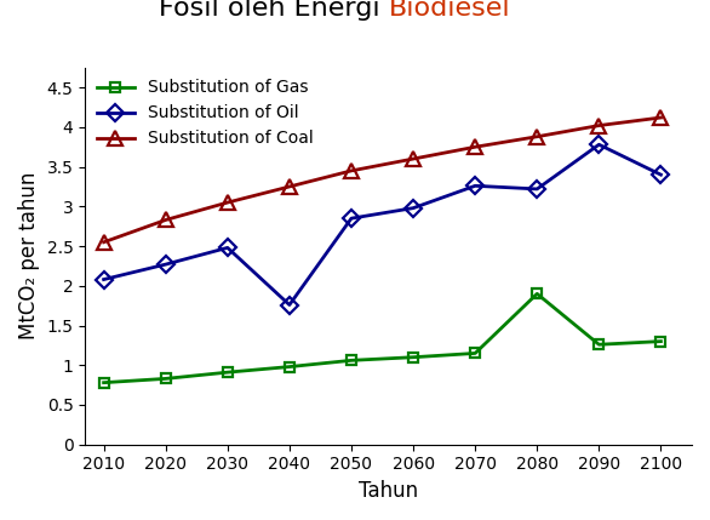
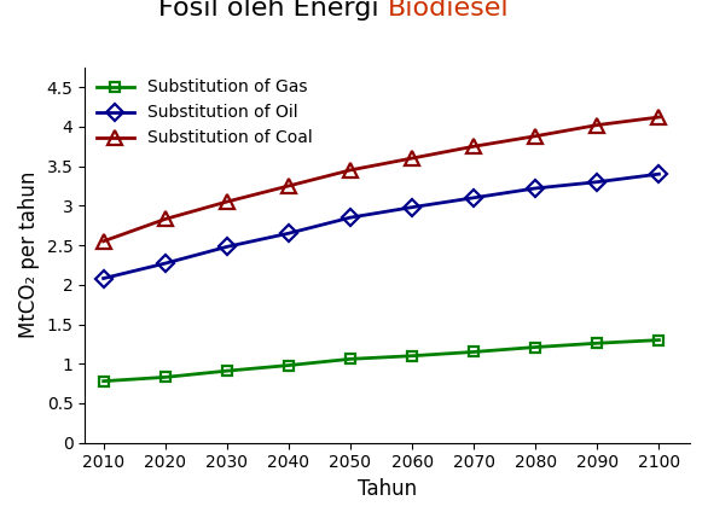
Substitution of Oil/2040: 1.76 -> 2.65
Substitution of Oil/2070: 3.26 -> 3.10
Substitution of Gas/2080: 1.90 -> 1.21
Substitution of Oil/2090: 3.78 -> 3.30
